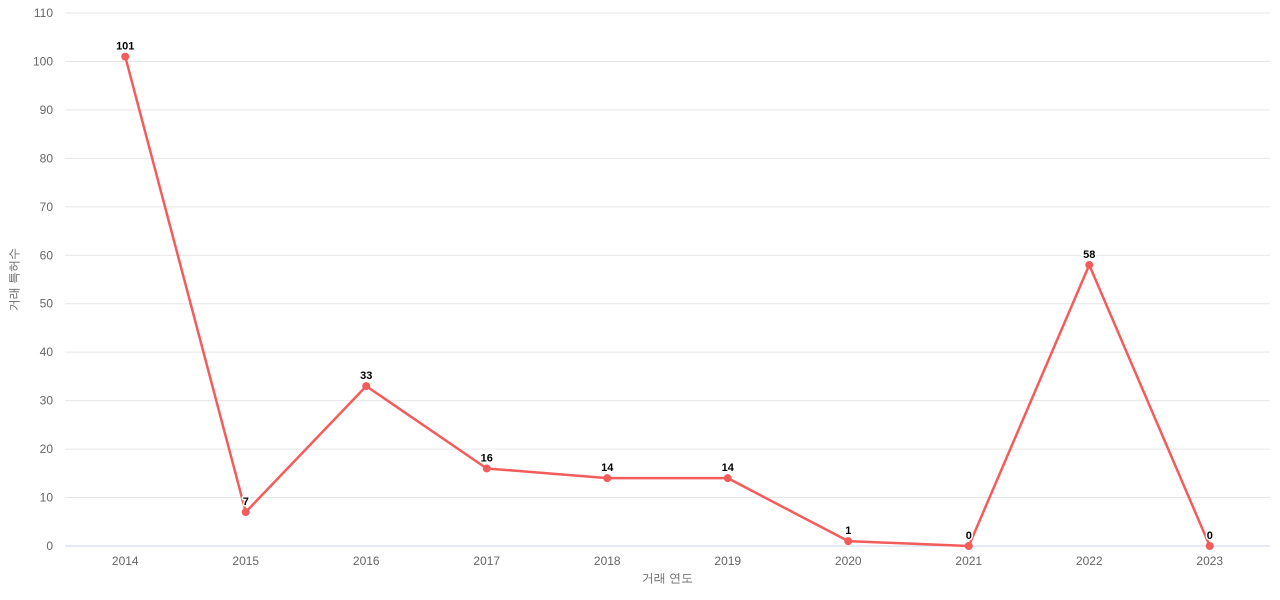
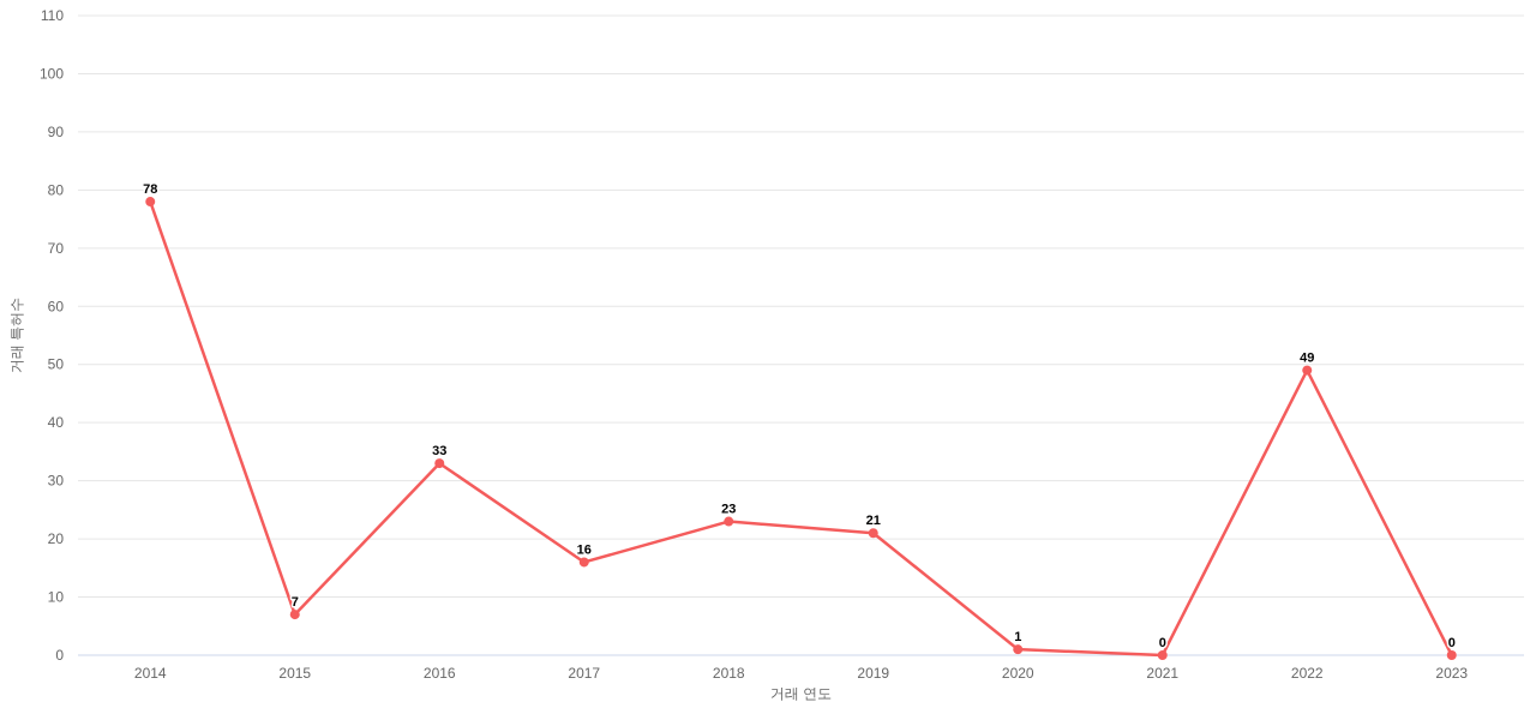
2014: 101 -> 78
2018: 14 -> 23
2019: 14 -> 21
2022: 58 -> 49
